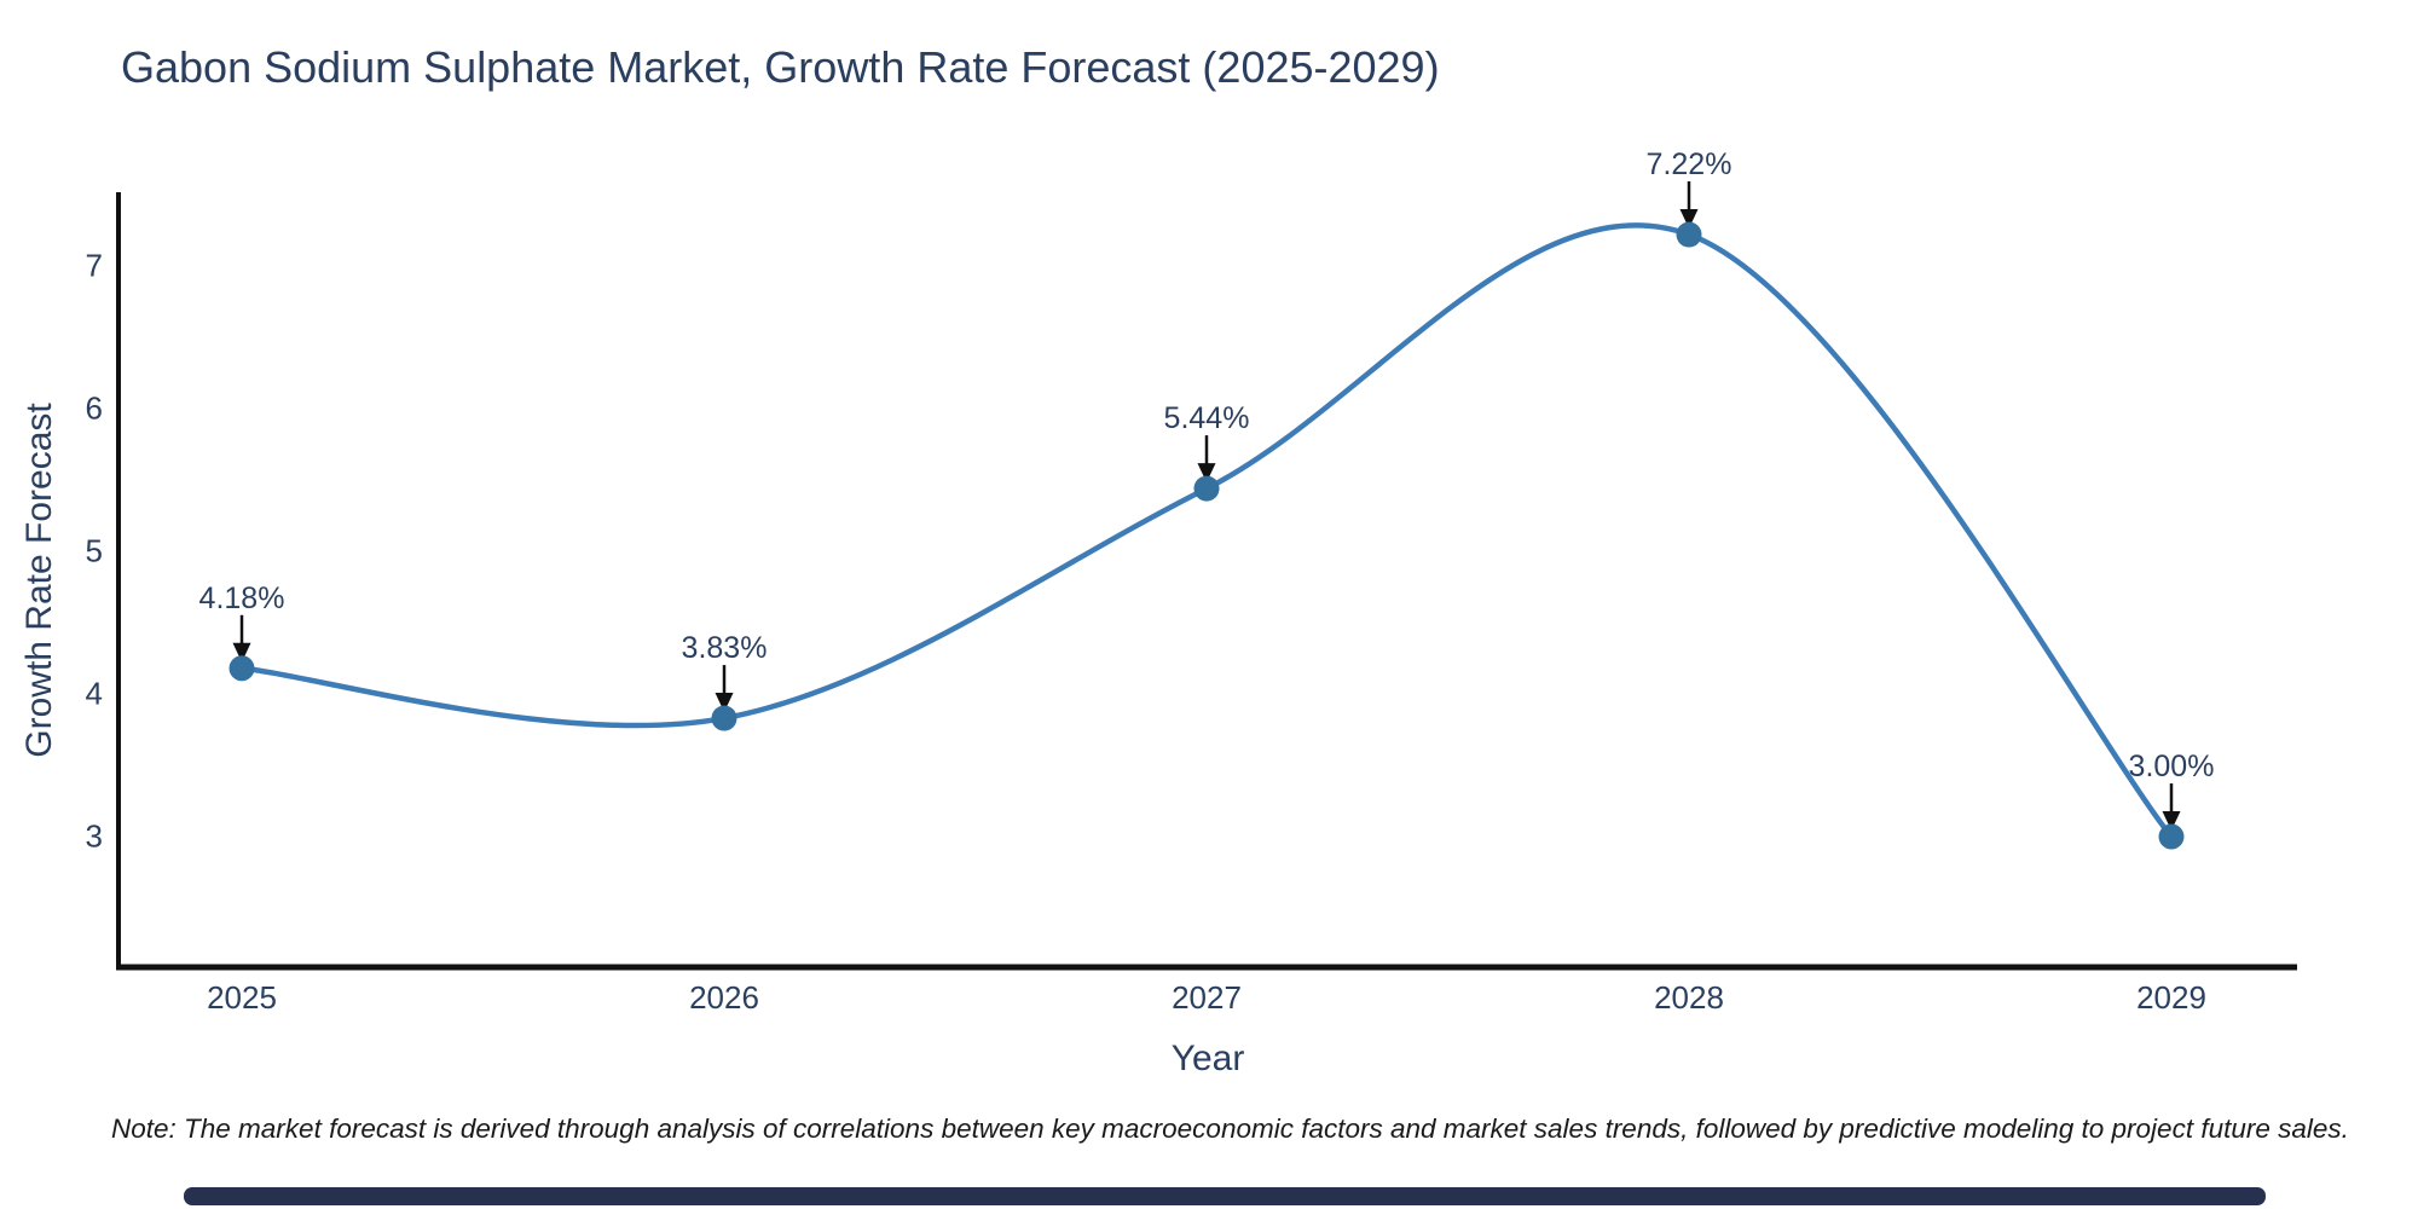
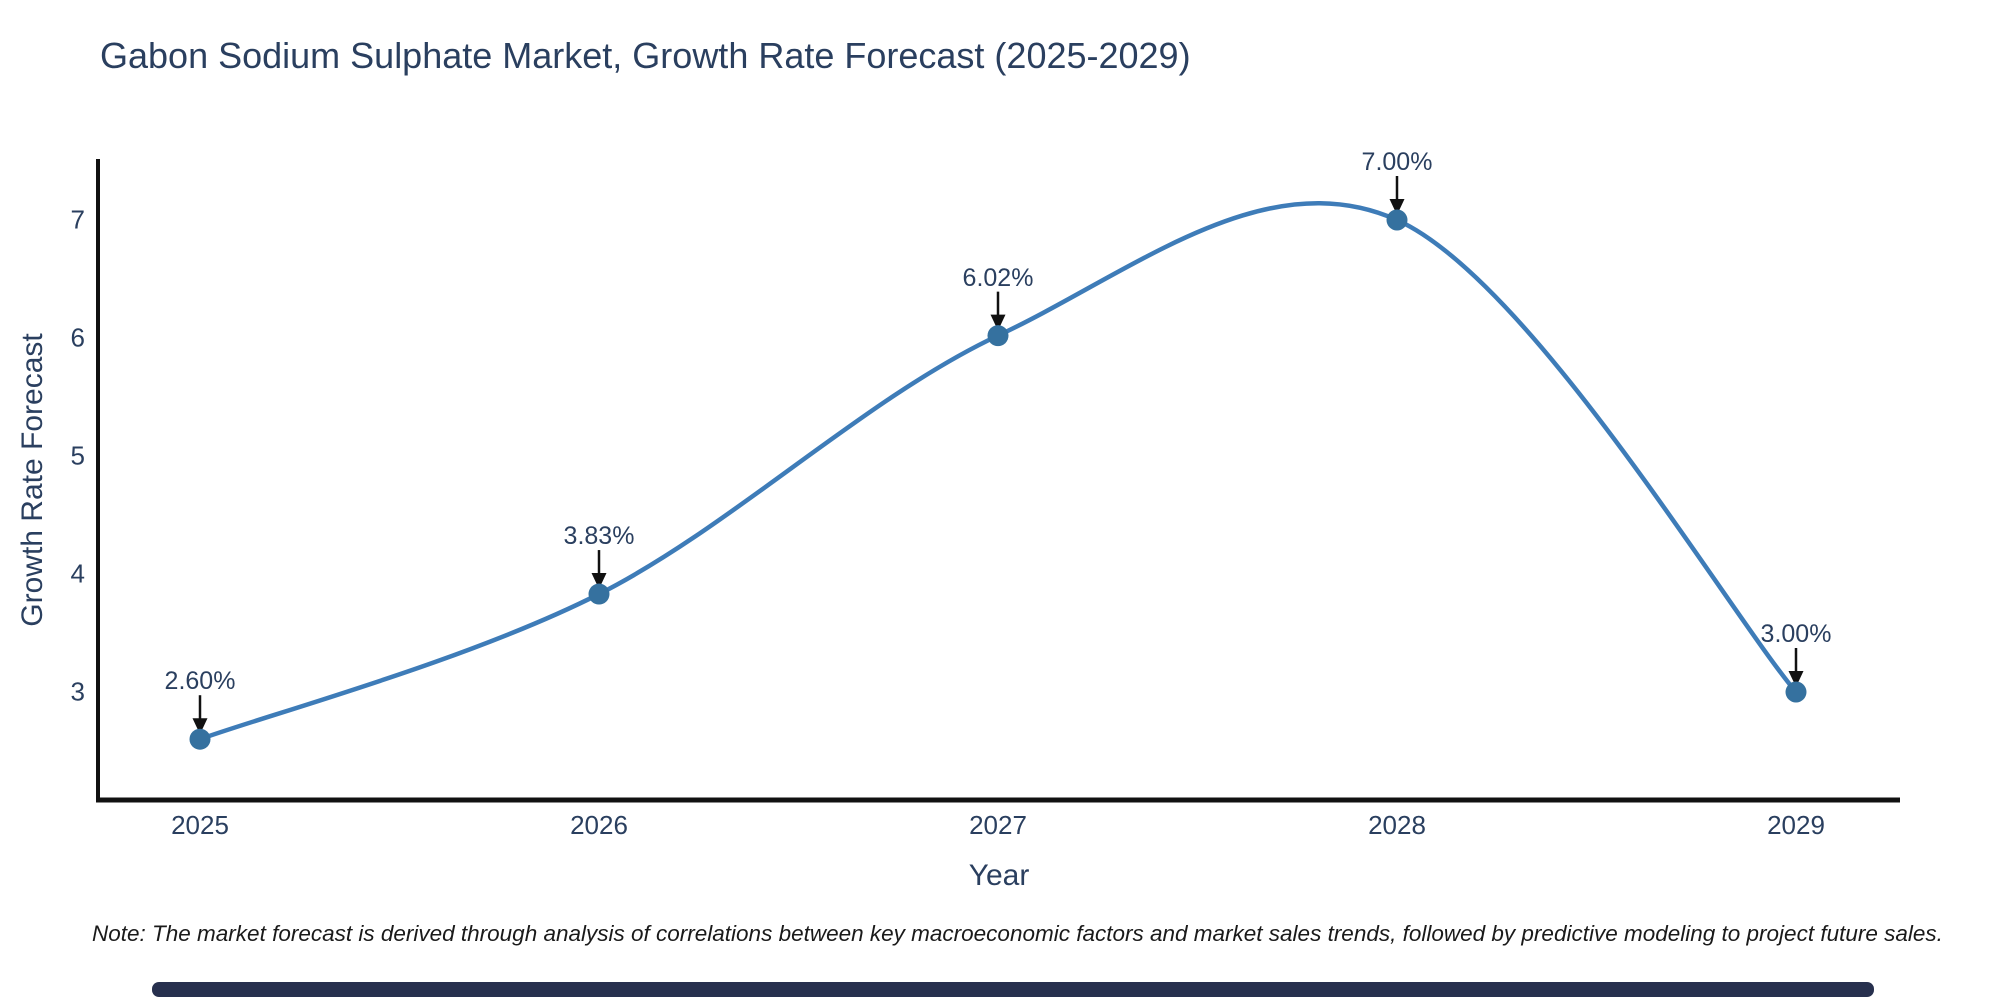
2025: 4.18% -> 2.60%
2027: 5.44% -> 6.02%
2028: 7.22% -> 7.00%
